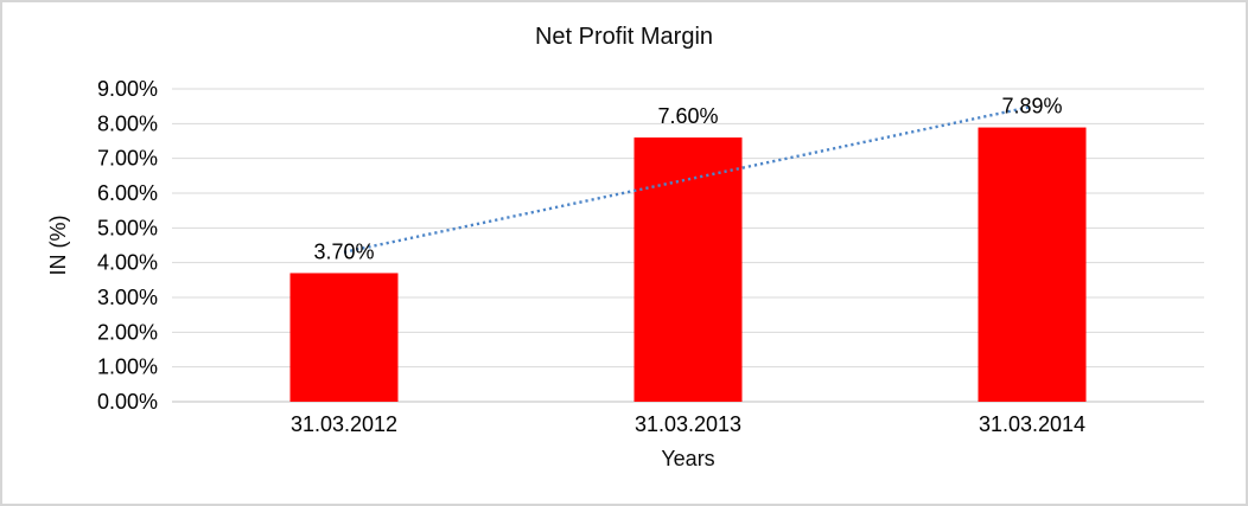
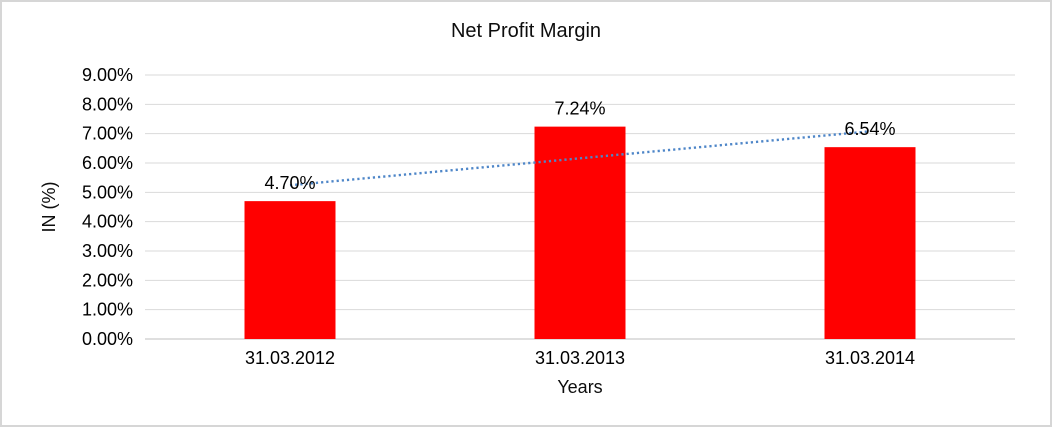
31.03.2012: 3.70% -> 4.70%
31.03.2013: 7.60% -> 7.24%
31.03.2014: 7.89% -> 6.54%
